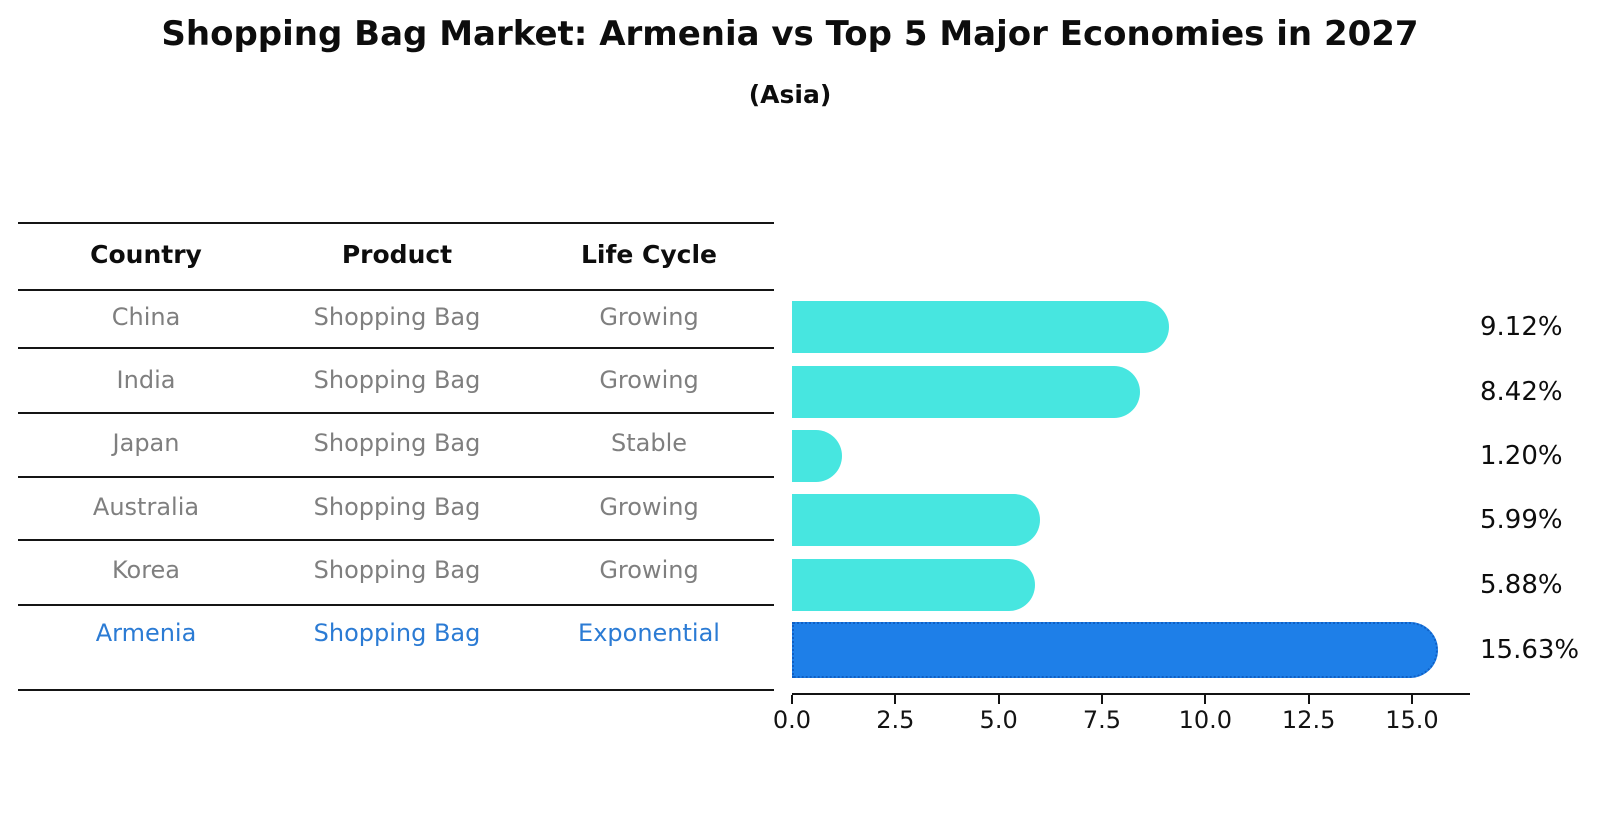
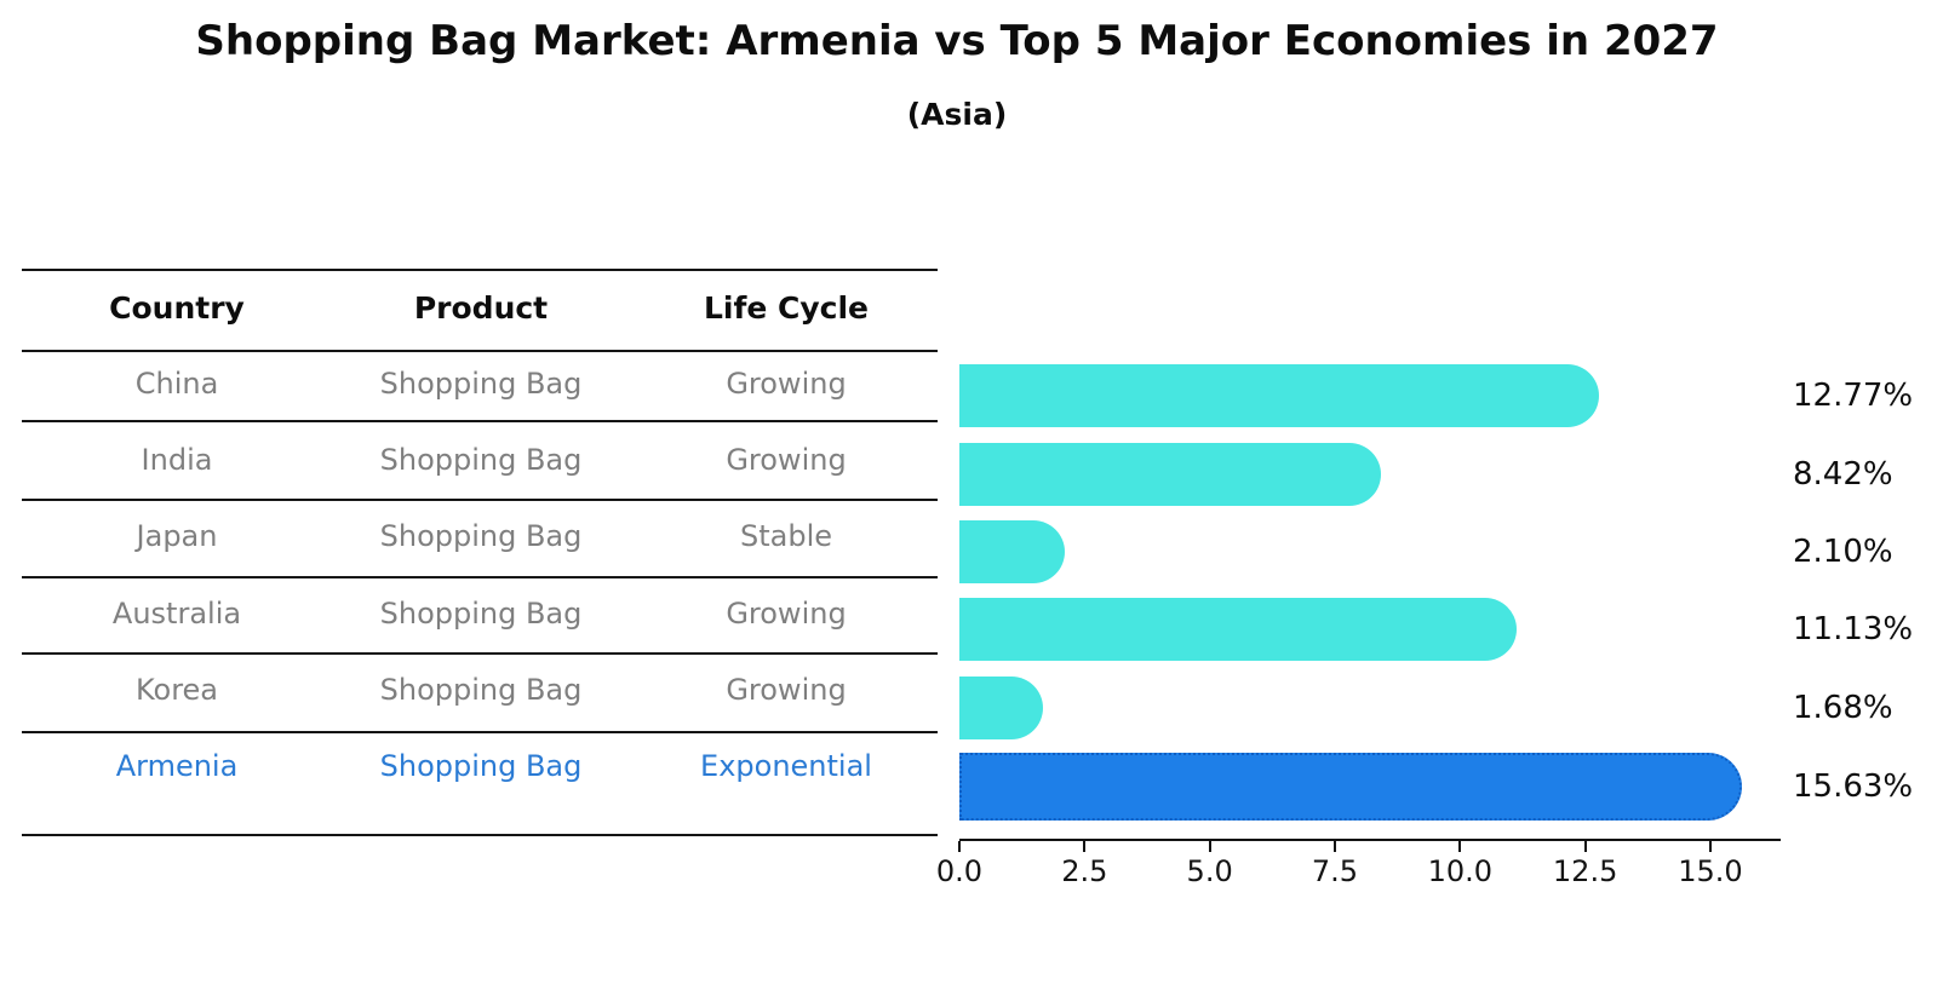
China: 9.12% -> 12.77%
Japan: 1.20% -> 2.10%
Australia: 5.99% -> 11.13%
Korea: 5.88% -> 1.68%
